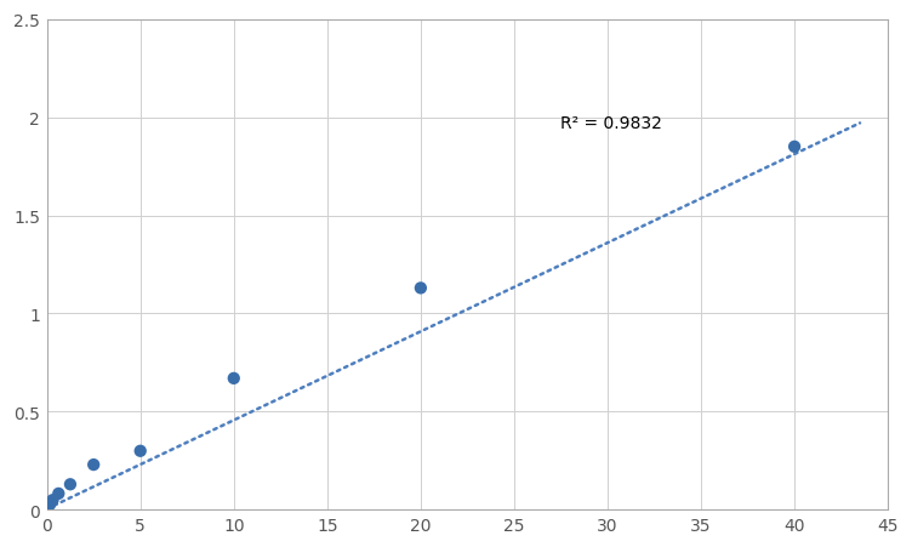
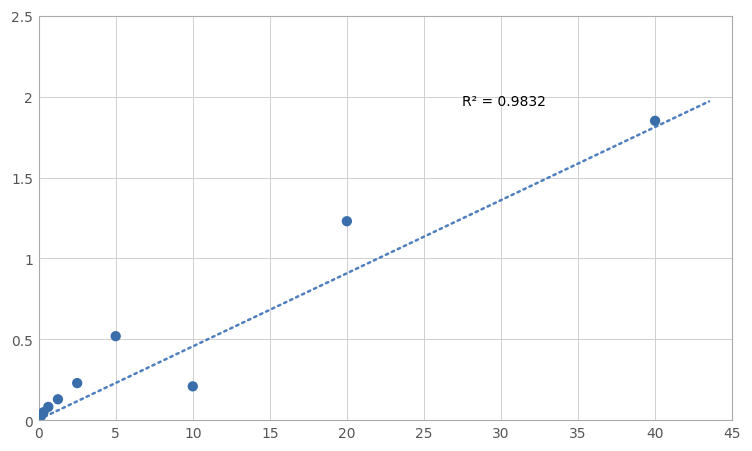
5: 0.30 -> 0.52
10: 0.67 -> 0.21
20: 1.13 -> 1.23
